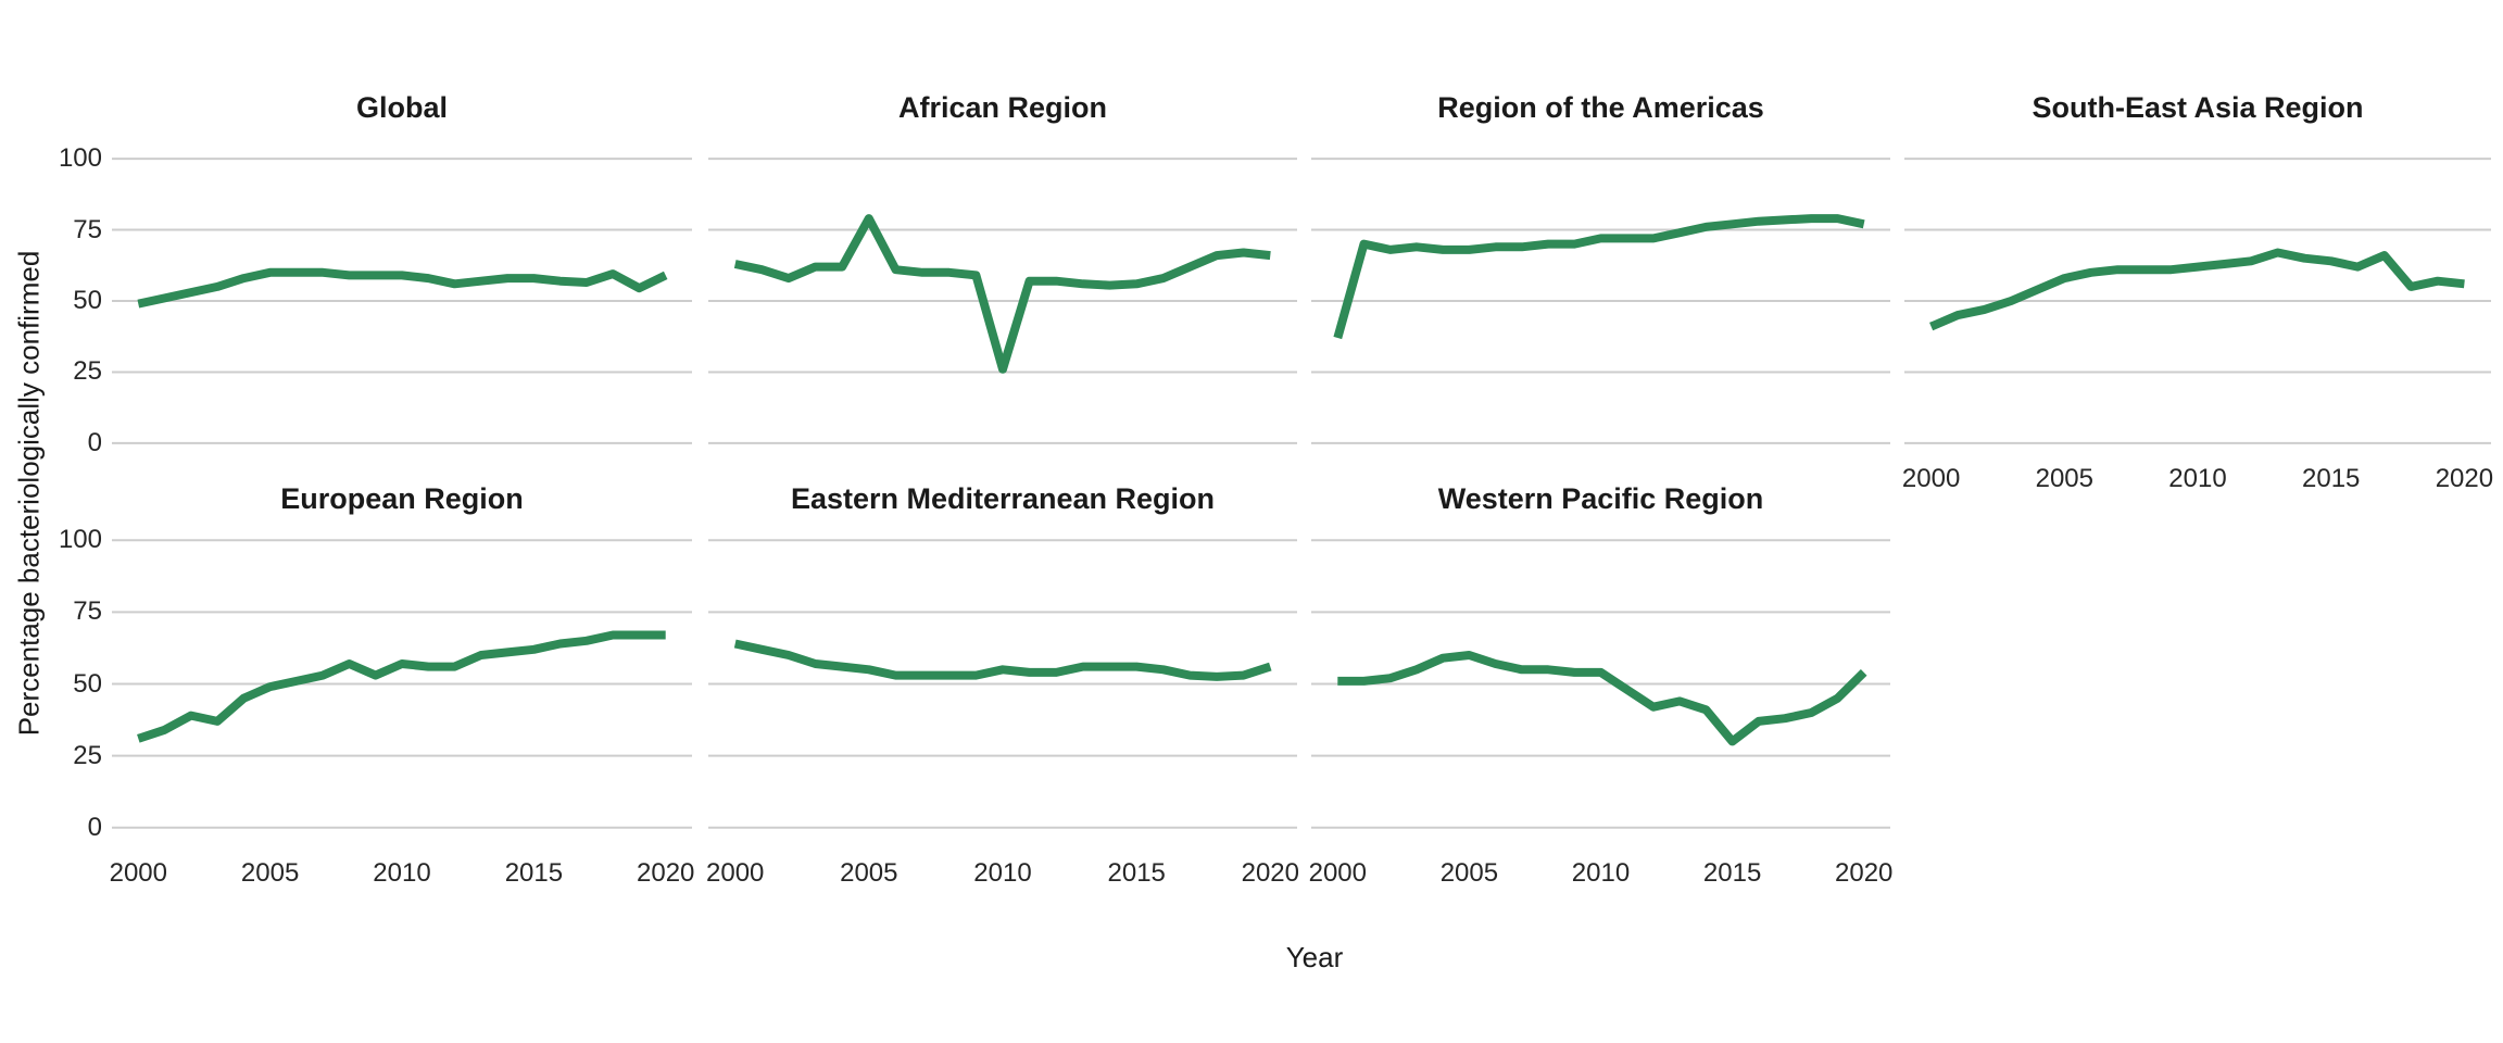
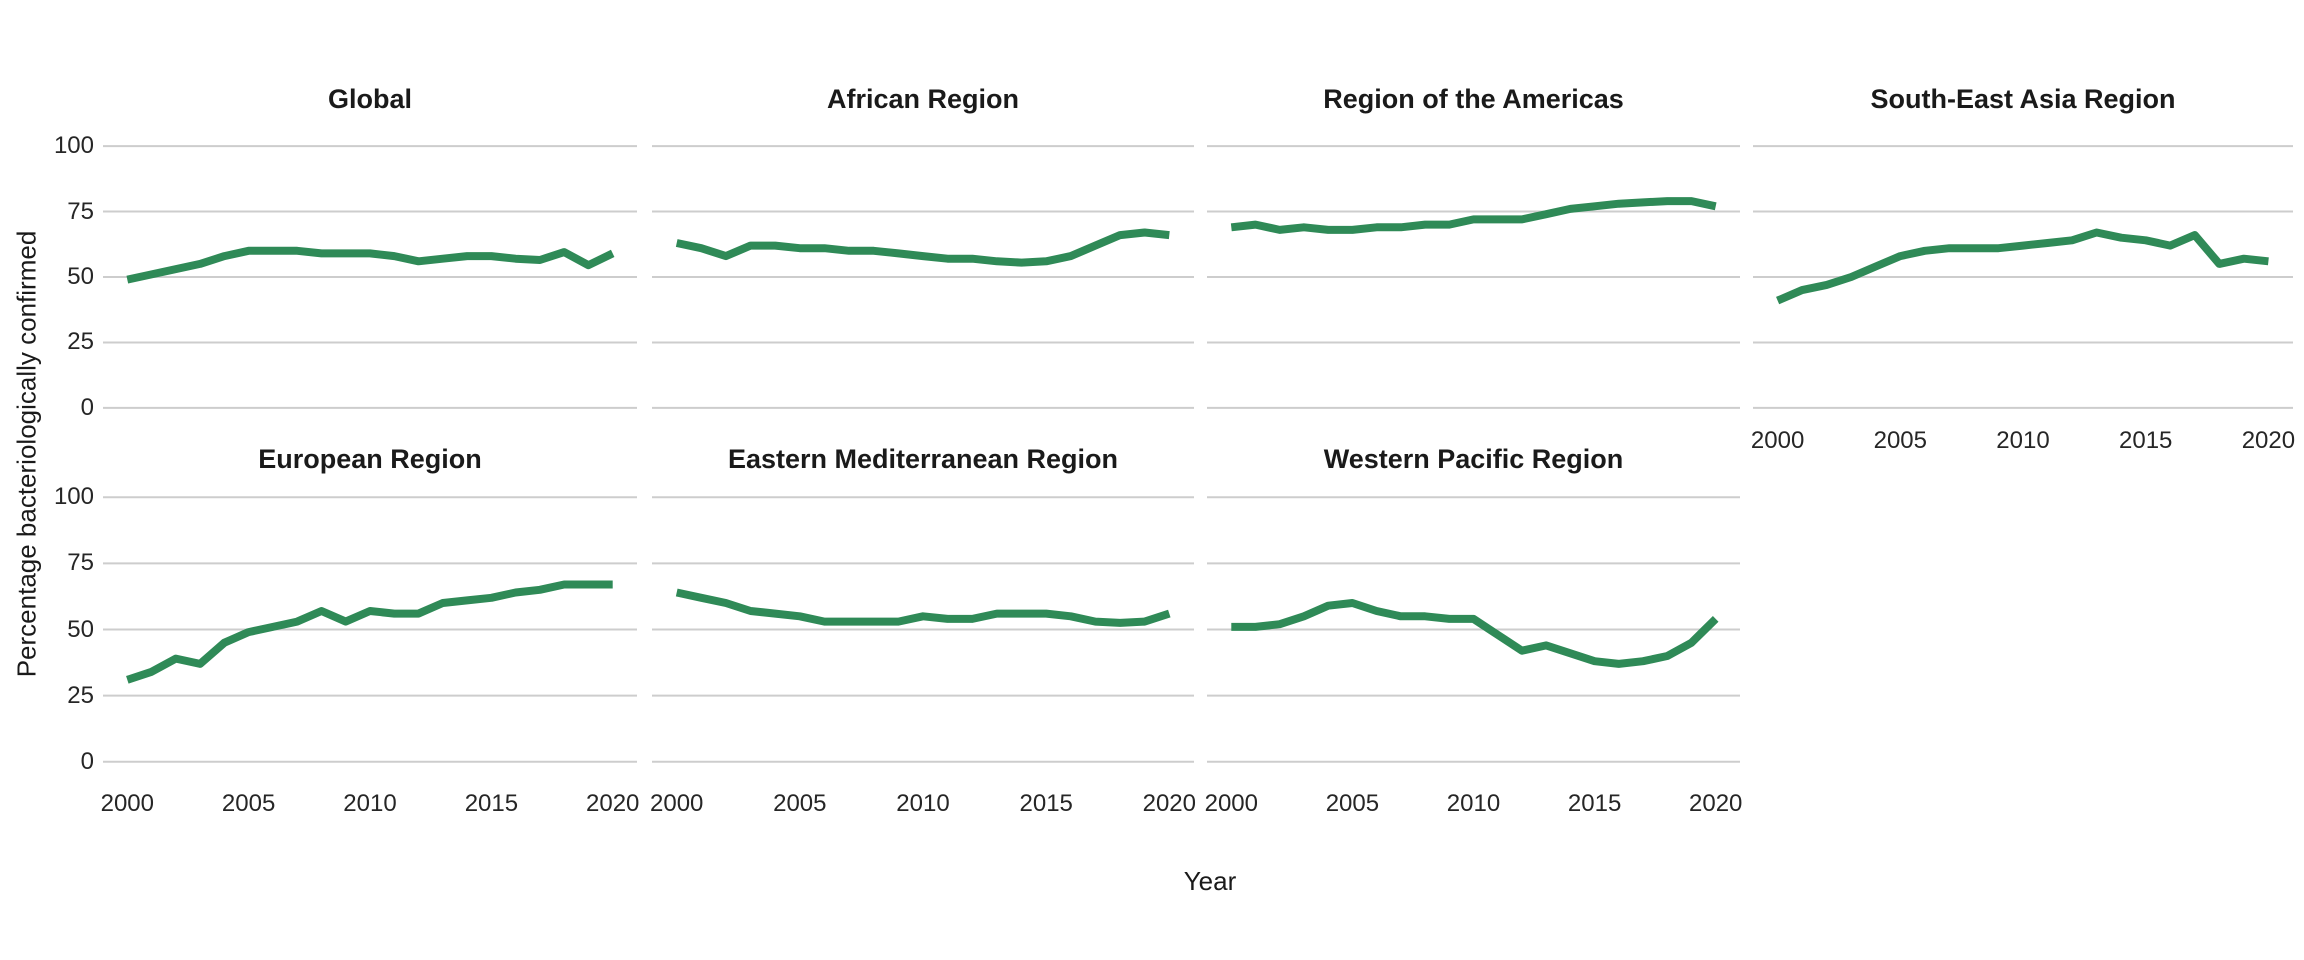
Region of the Americas/2000: 37 -> 69
African Region/2005: 79 -> 61
African Region/2010: 26 -> 58
Western Pacific Region/2015: 30 -> 38
